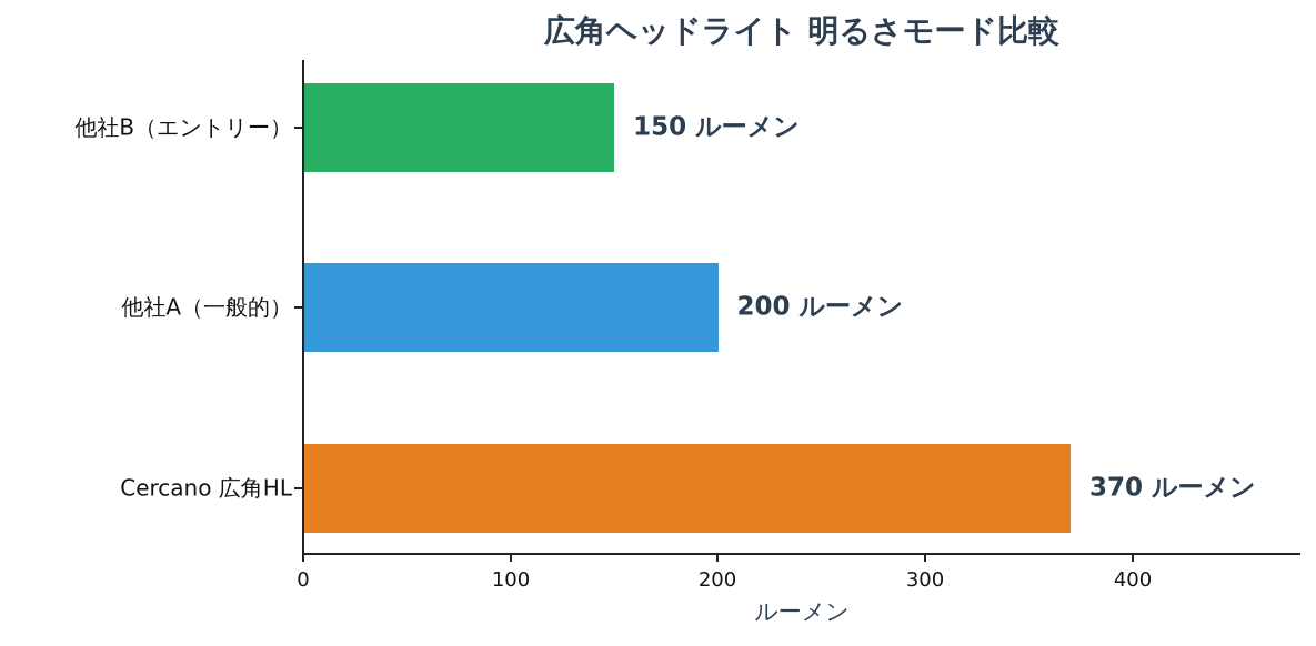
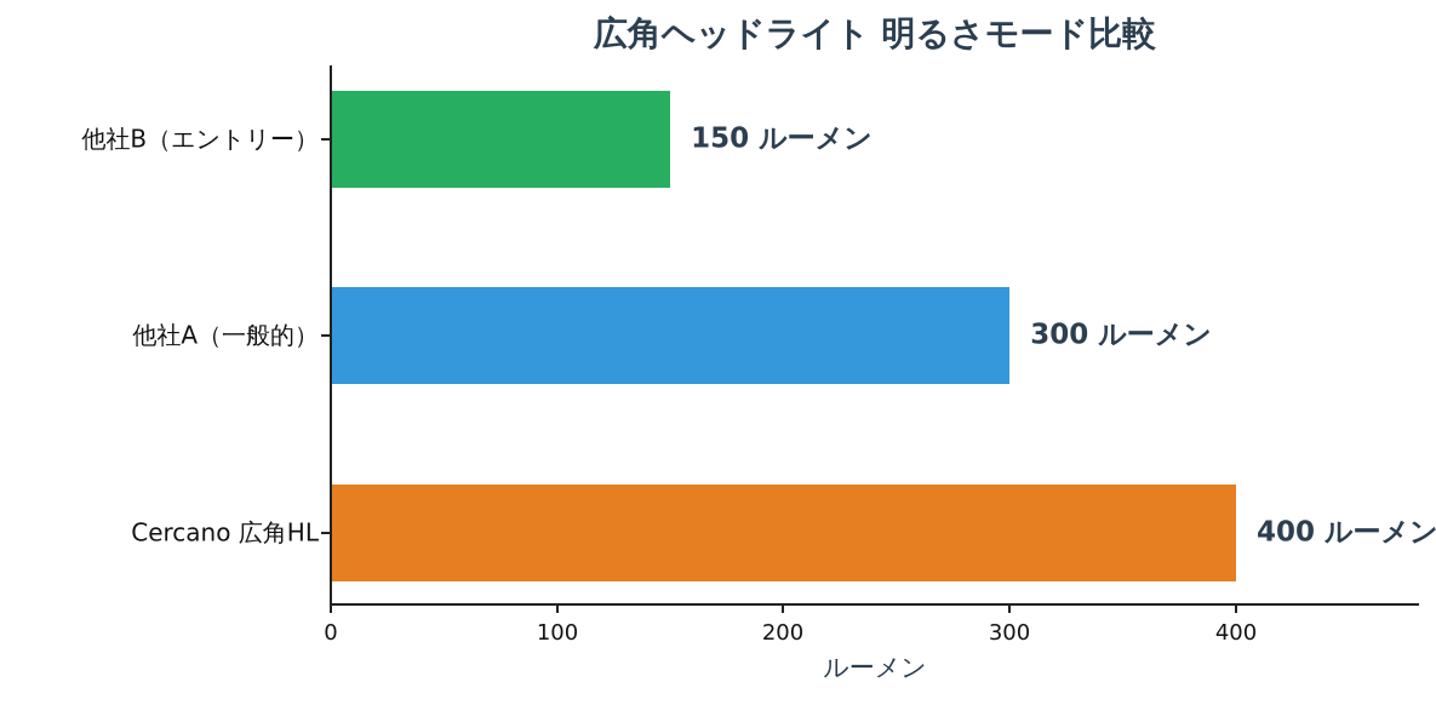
他社A（一般的）: 200 -> 300
Cercano 広角HL: 370 -> 400
